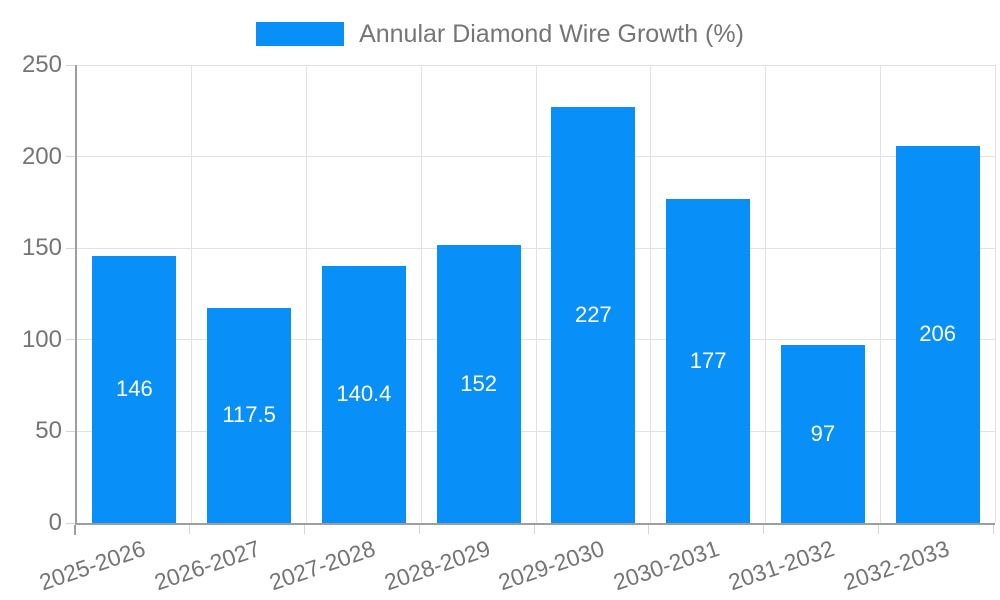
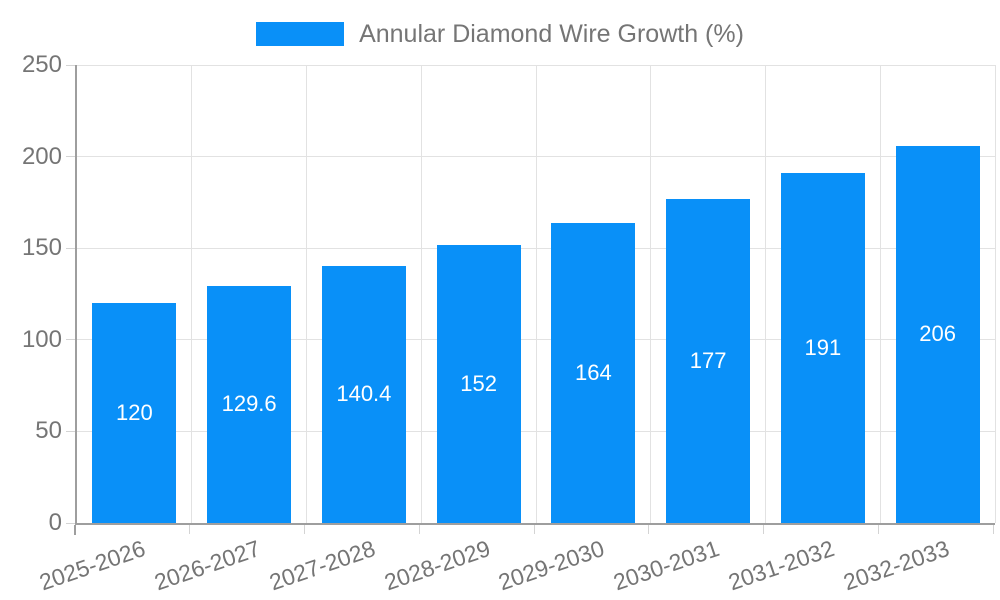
2025-2026: 146 -> 120
2026-2027: 117.5 -> 129.6
2029-2030: 227 -> 164
2031-2032: 97 -> 191
